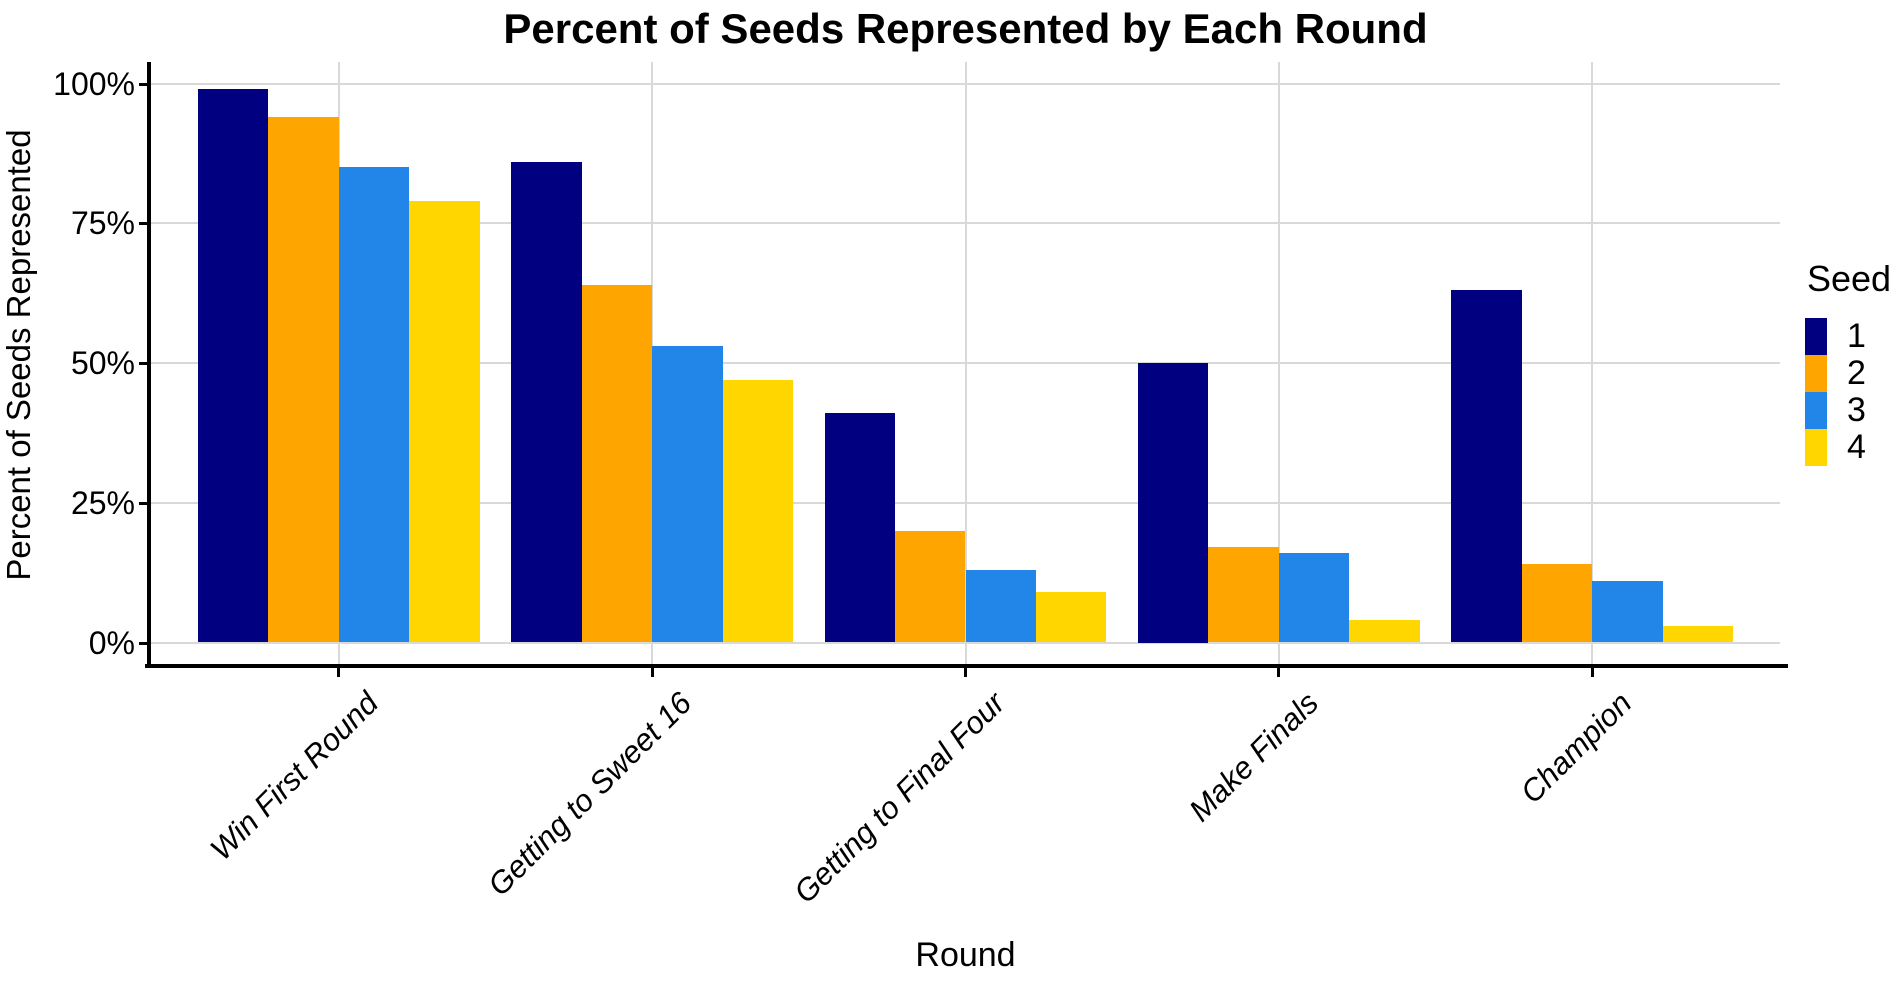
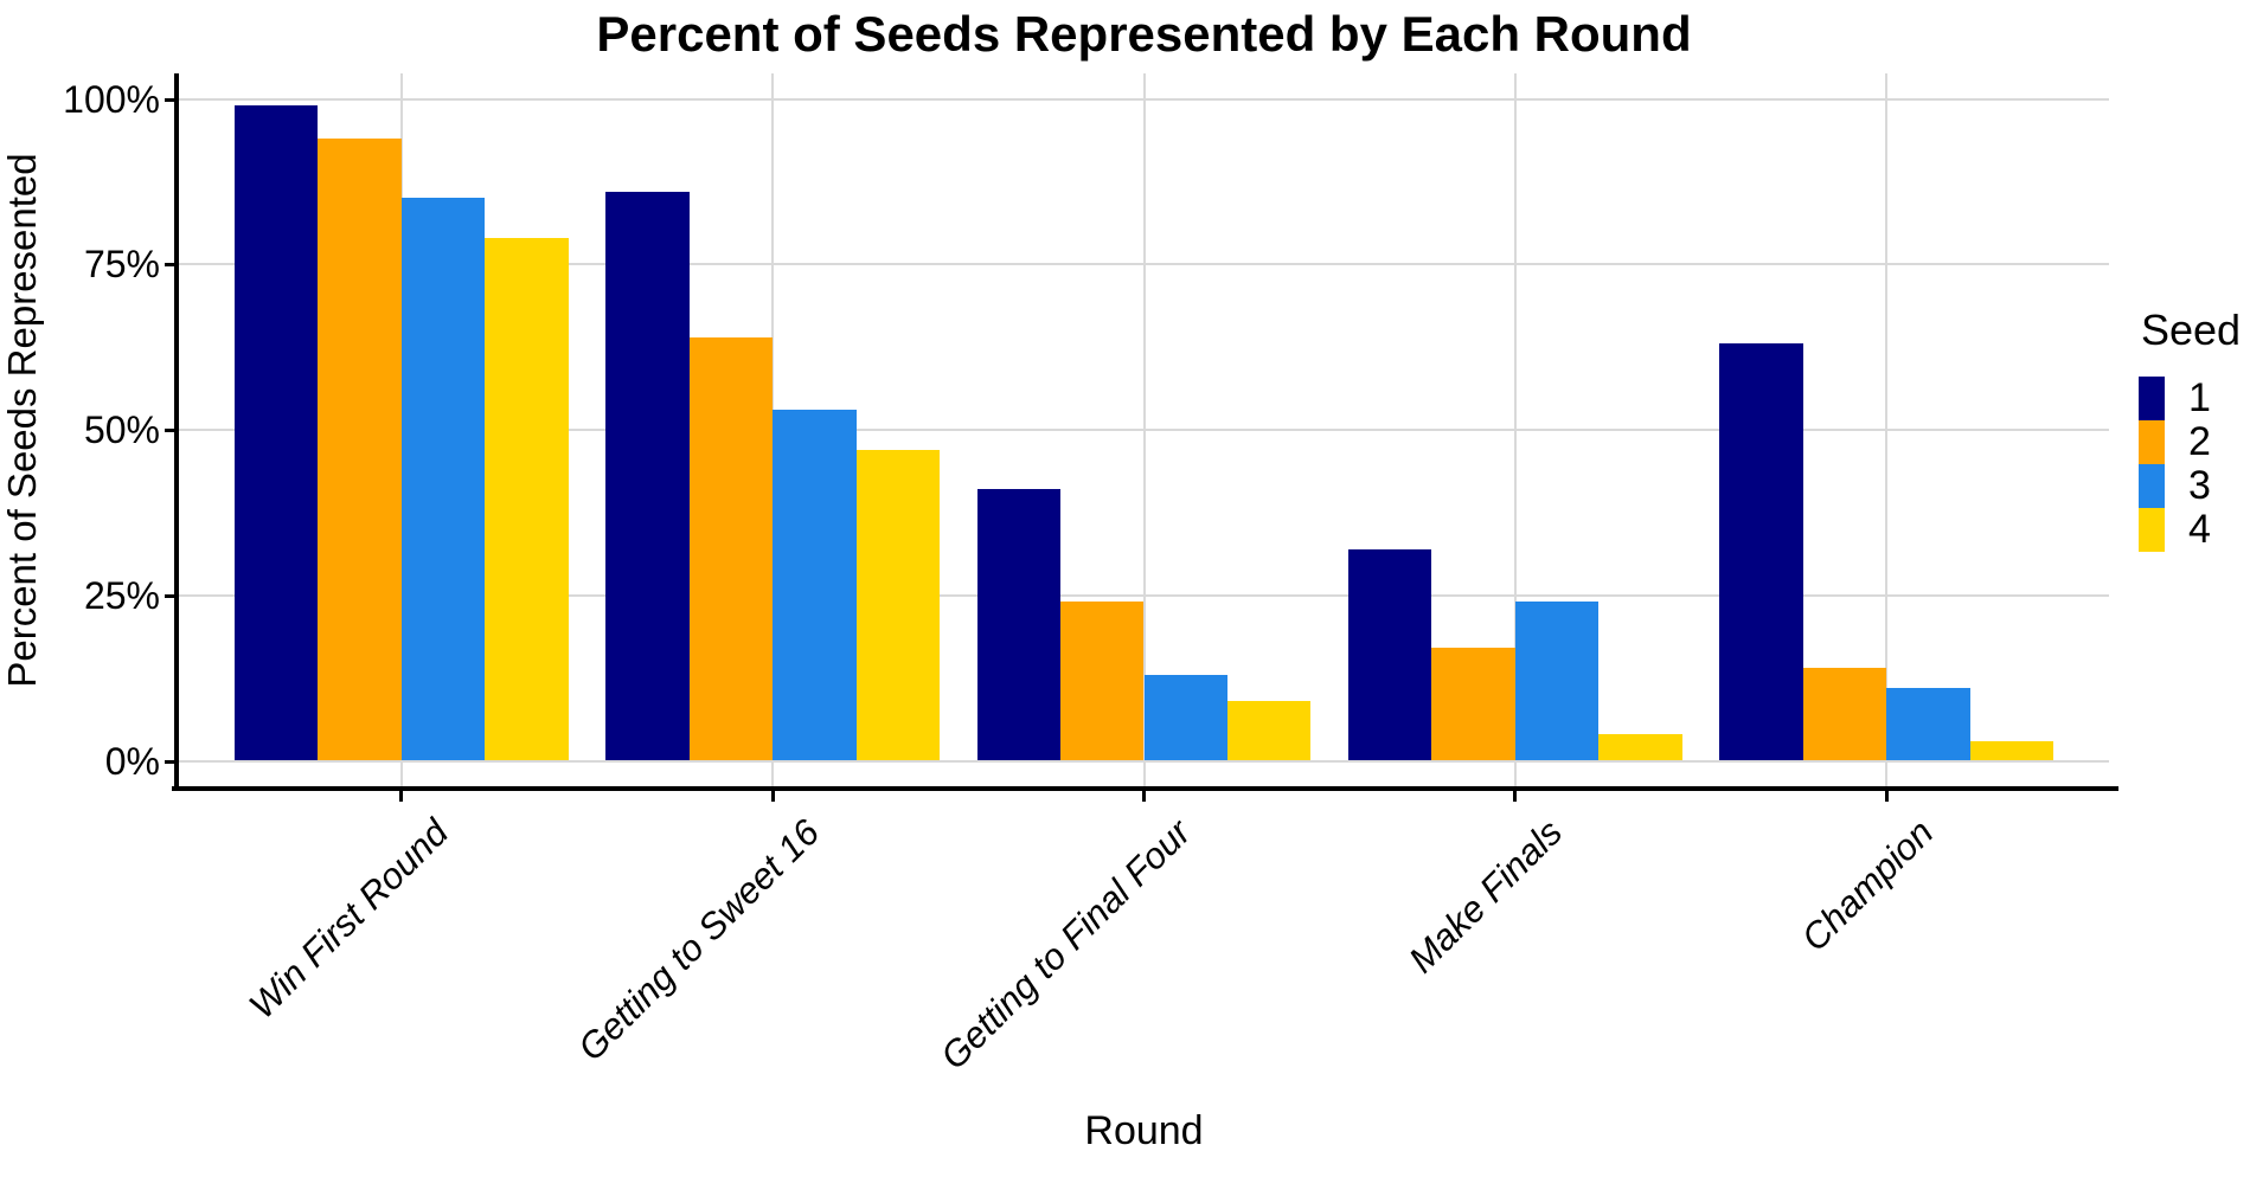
2/Getting to Final Four: 20% -> 24%
1/Make Finals: 50% -> 32%
3/Make Finals: 16% -> 24%
